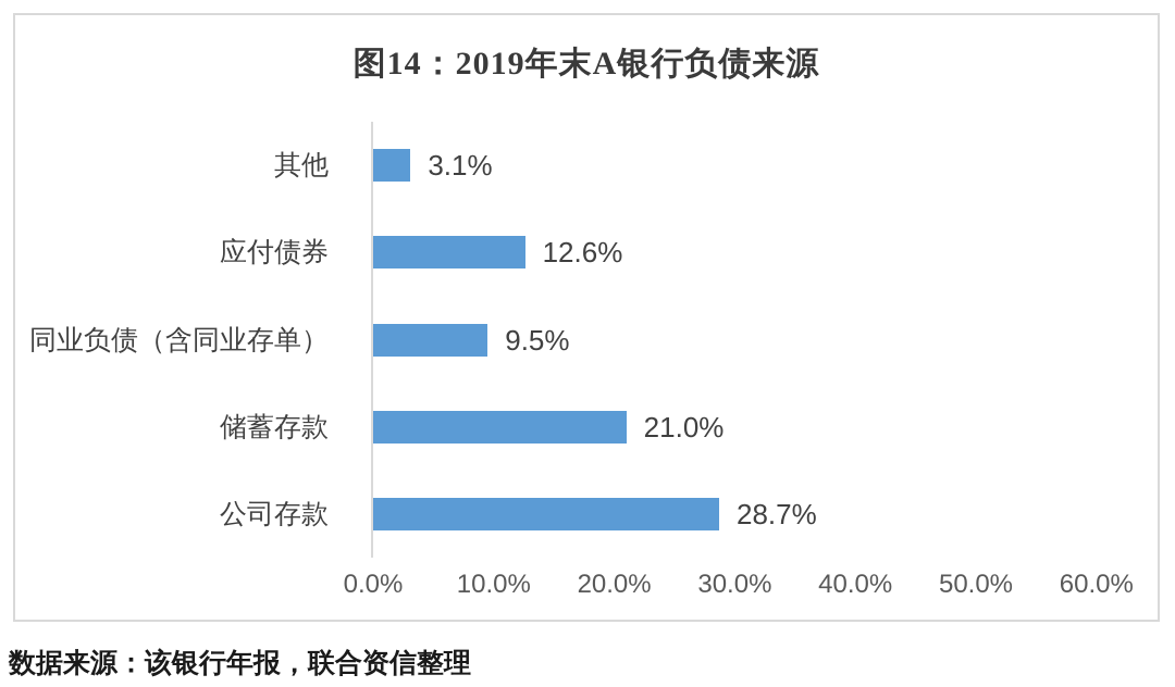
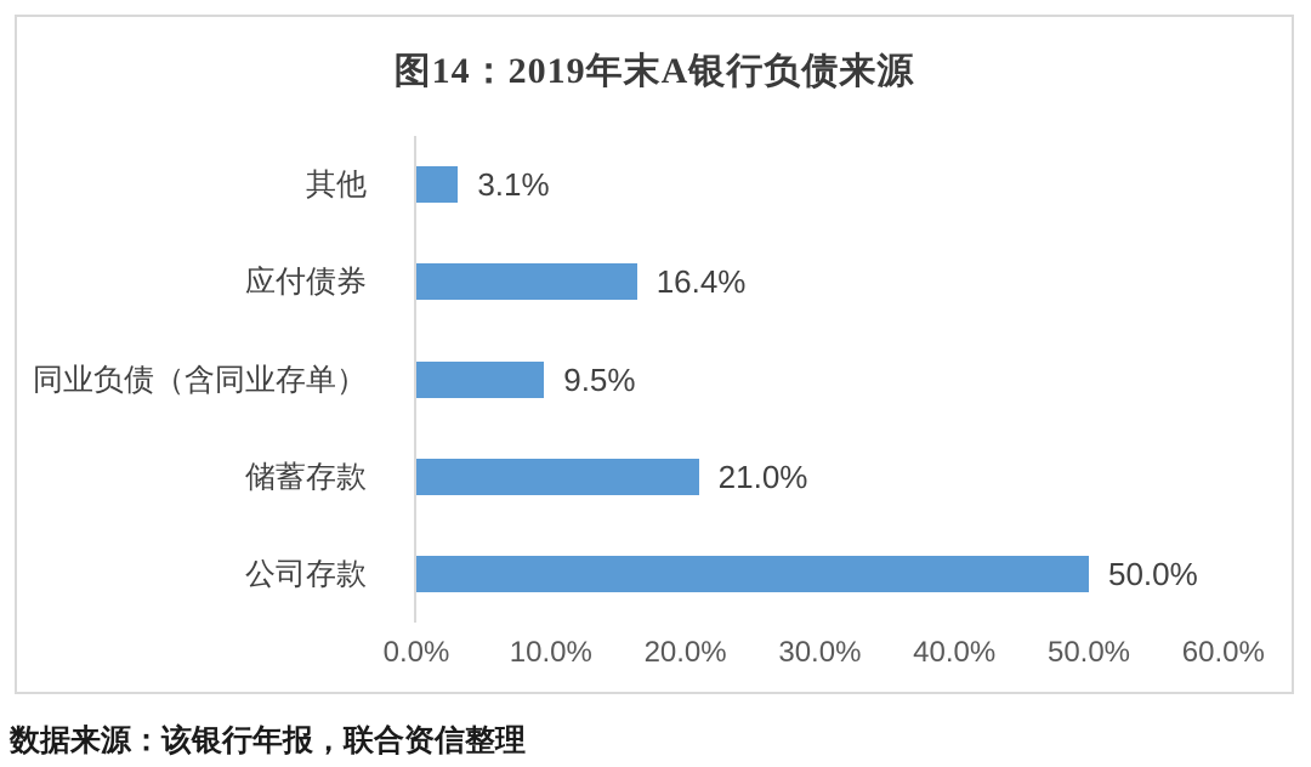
应付债券: 12.6% -> 16.4%
公司存款: 28.7% -> 50.0%
